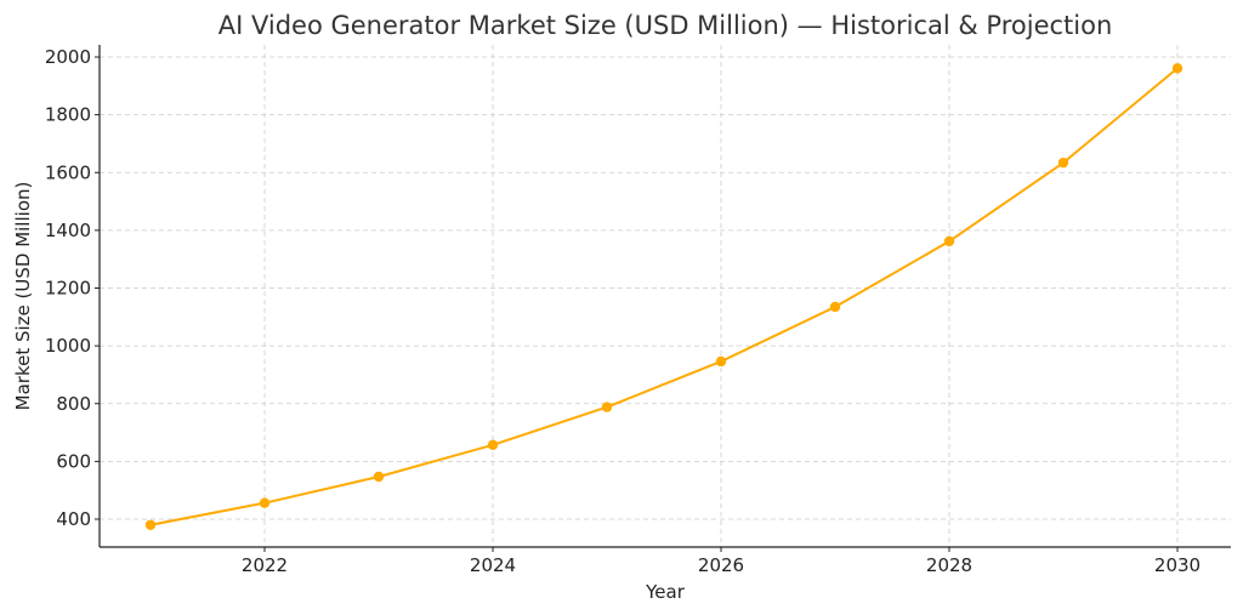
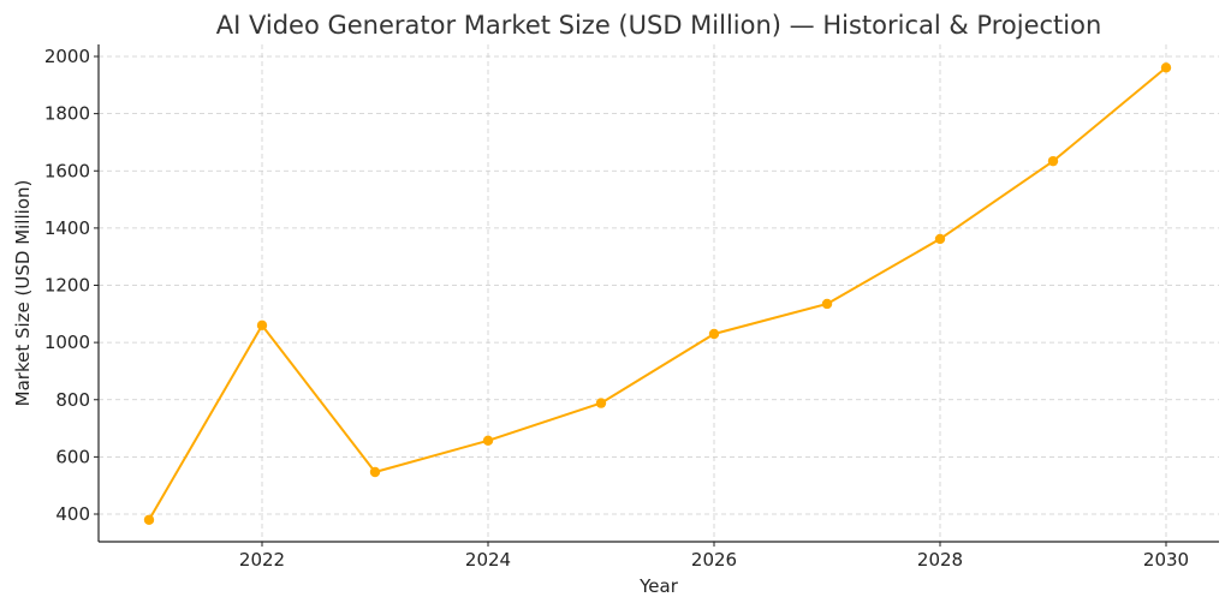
2022: 460 -> 1060
2026: 950 -> 1030
